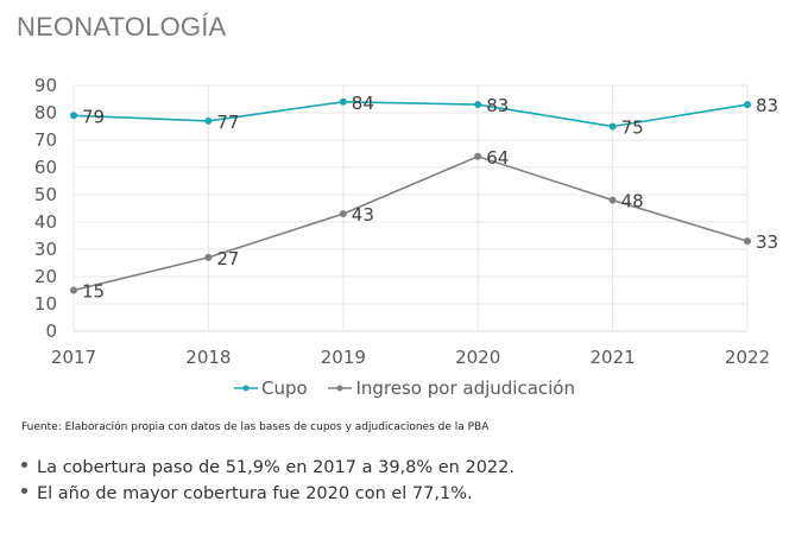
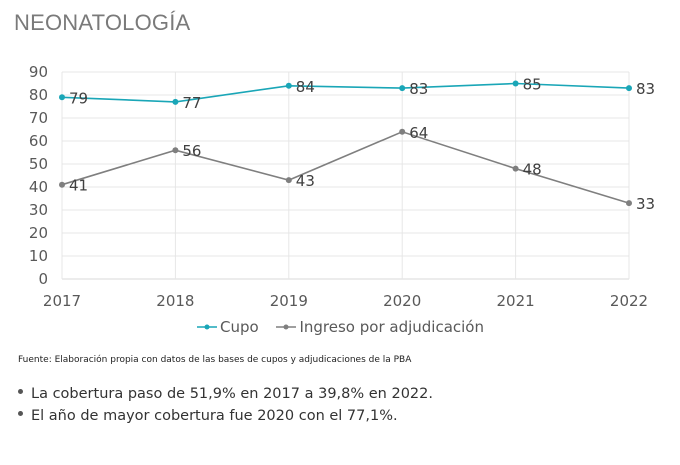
Ingreso por adjudicación/2017: 15 -> 41
Ingreso por adjudicación/2018: 27 -> 56
Cupo/2021: 75 -> 85
